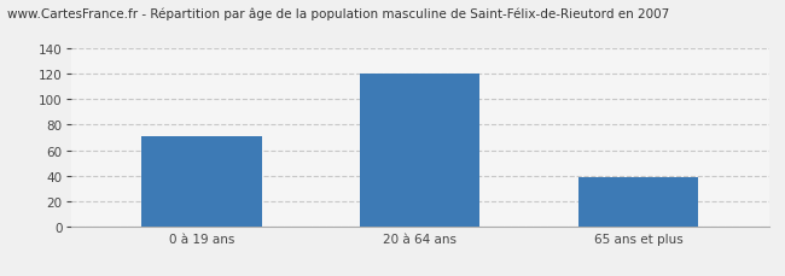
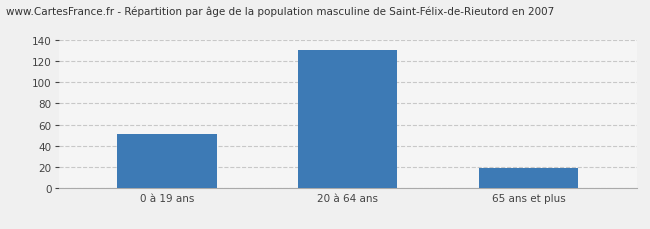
0 à 19 ans: 71 -> 51
20 à 64 ans: 120 -> 131
65 ans et plus: 39 -> 19
